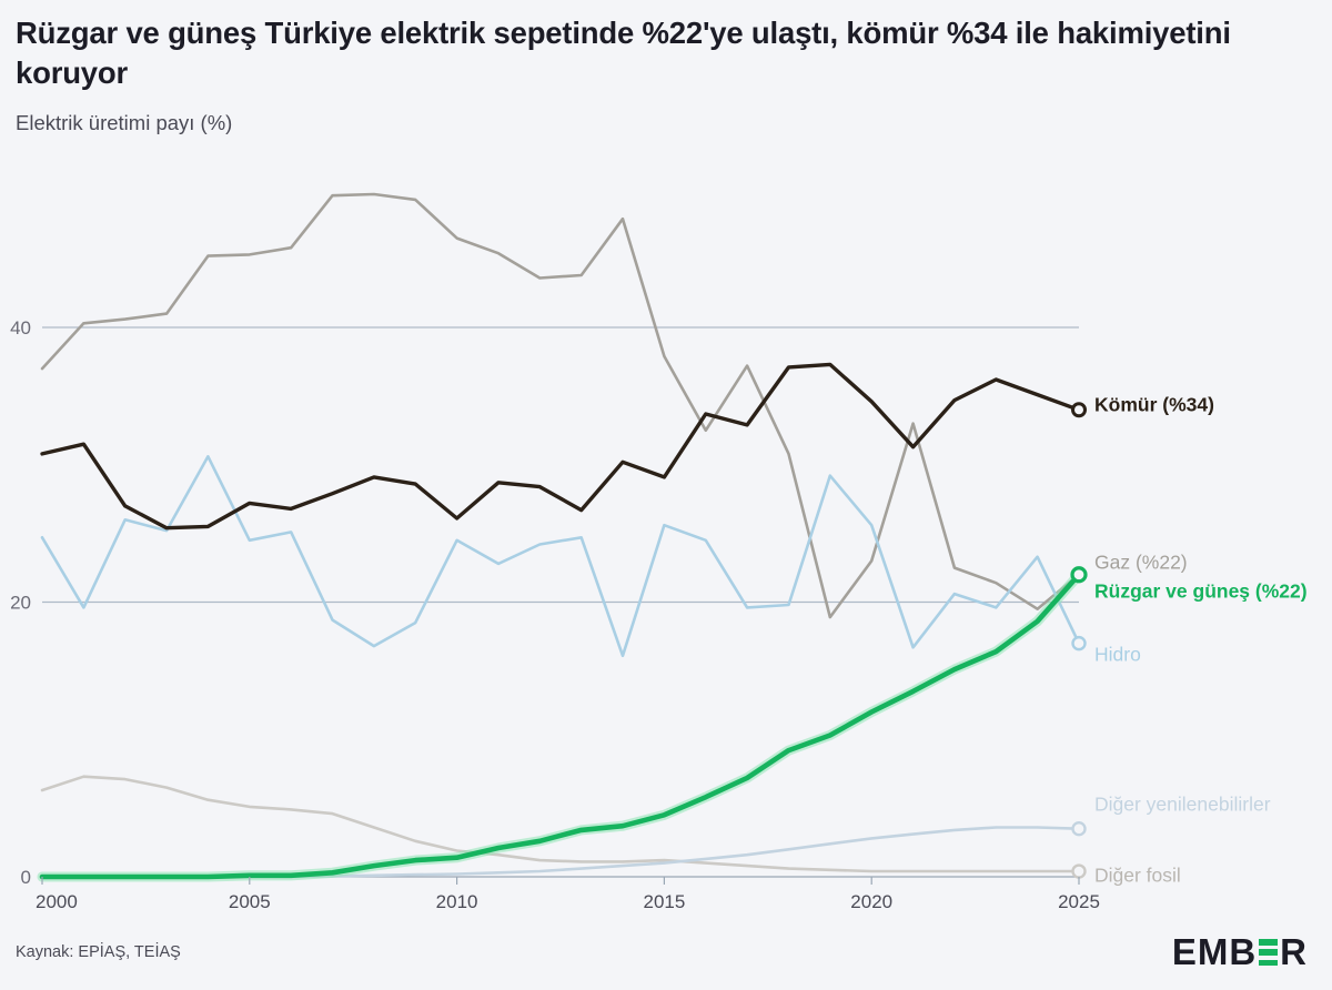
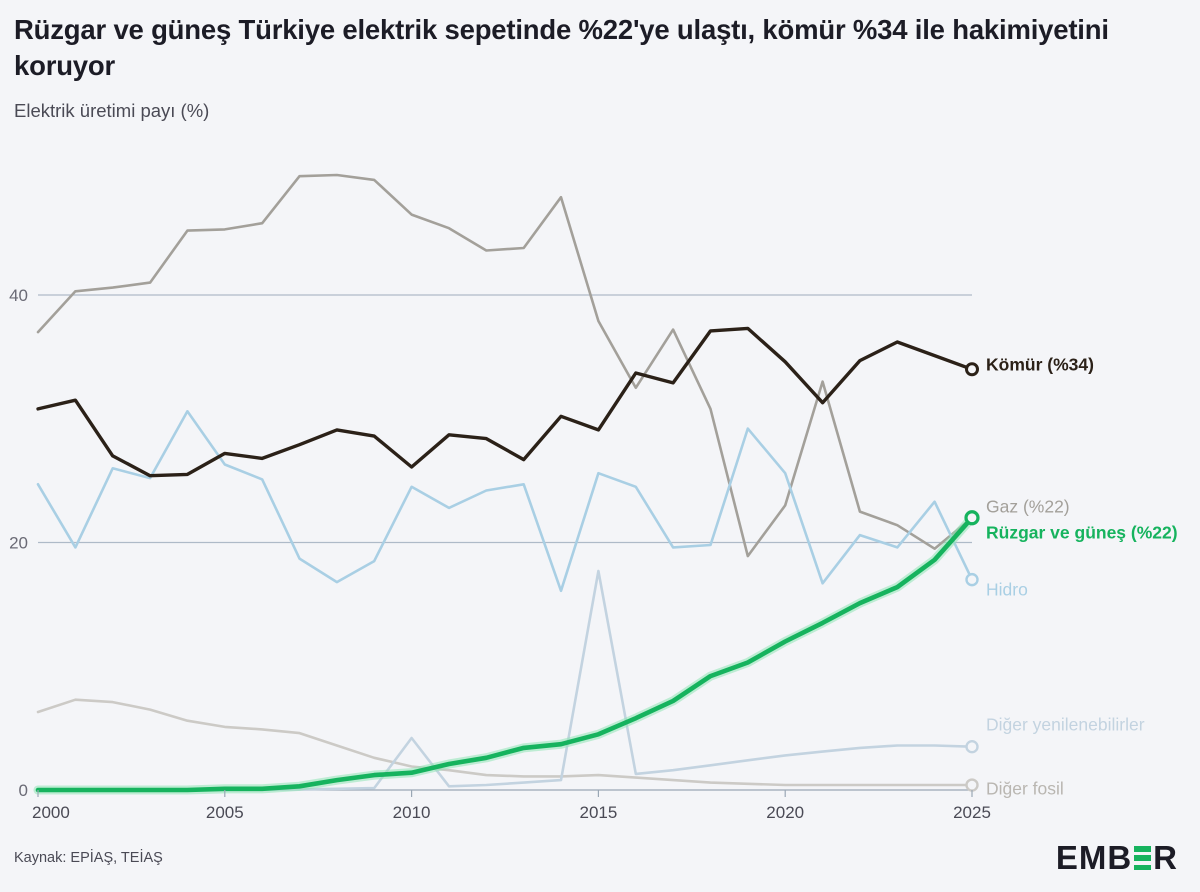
Hidro/2005: 24.5 -> 26.3
Diğer yenilenebilirler/2010: 0.2 -> 4.2
Diğer yenilenebilirler/2015: 1.0 -> 17.7
